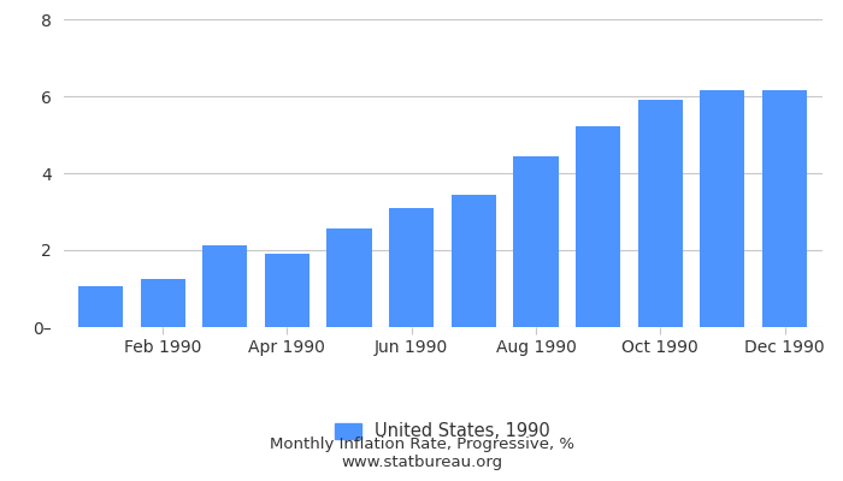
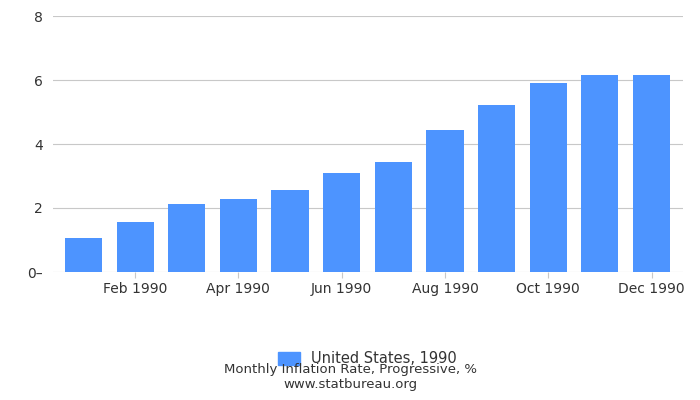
Feb 1990: 1.25 -> 1.57
Apr 1990: 1.90 -> 2.27
